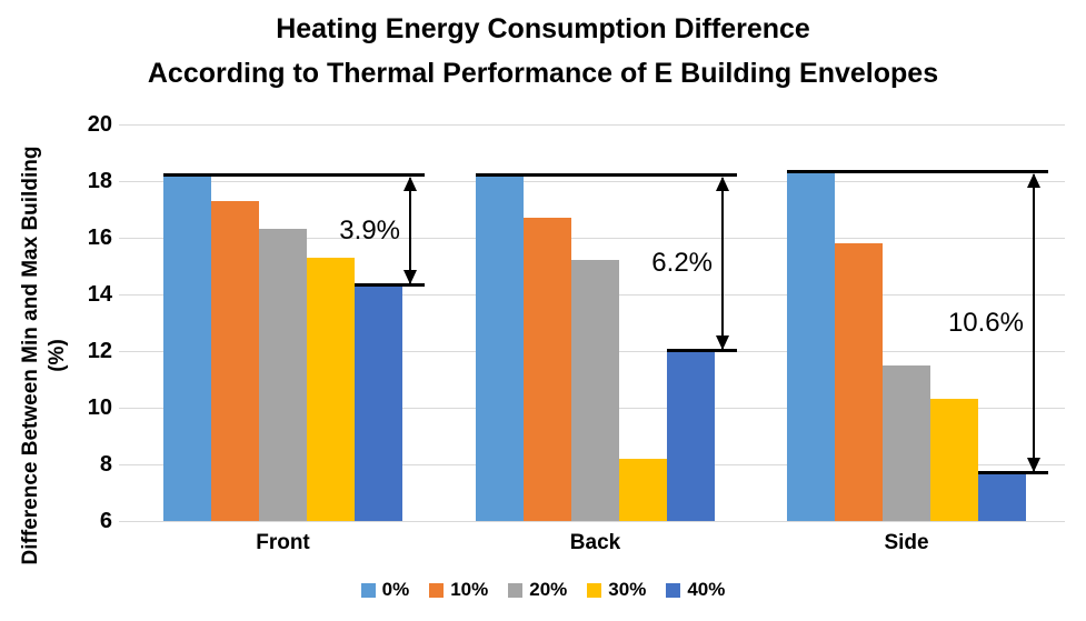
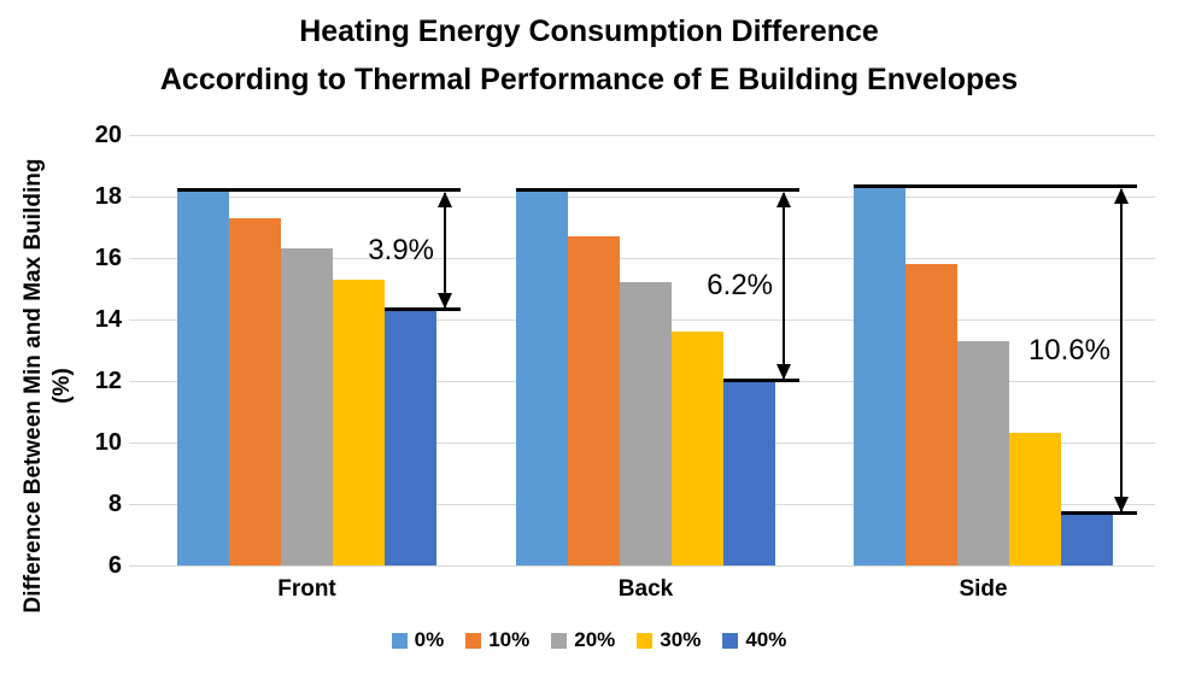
30%/Back: 8.2 -> 13.6
20%/Side: 11.5 -> 13.3
